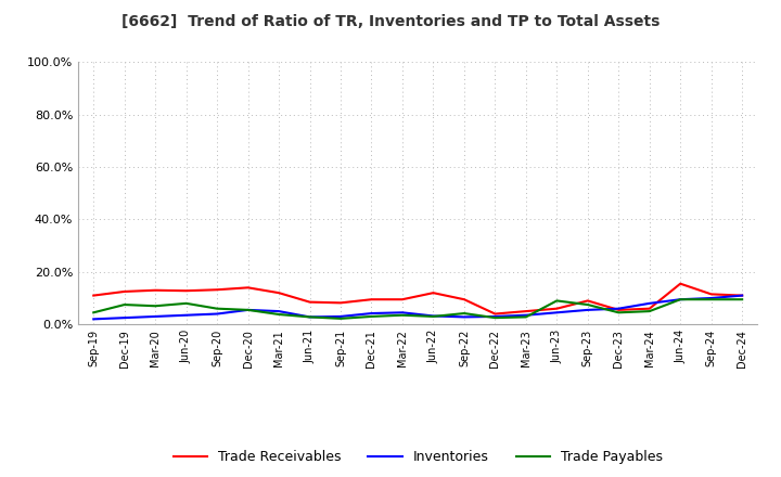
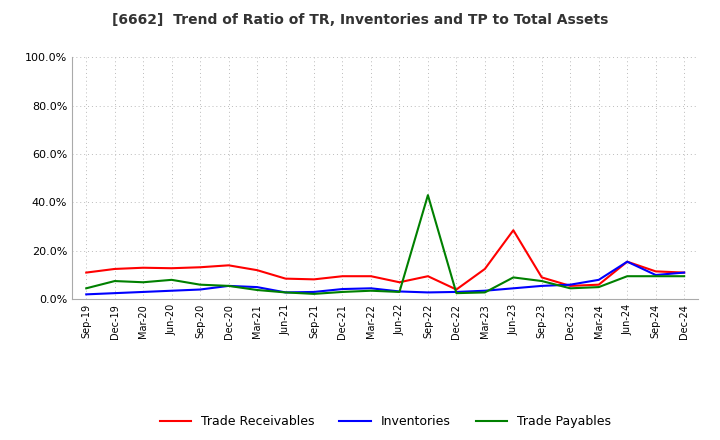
Trade Receivables/Jun-22: 12.0% -> 7.0%
Trade Payables/Sep-22: 4.2% -> 43.0%
Trade Receivables/Mar-23: 5.0% -> 12.5%
Trade Receivables/Jun-23: 6.0% -> 28.5%
Inventories/Jun-24: 9.5% -> 15.5%
